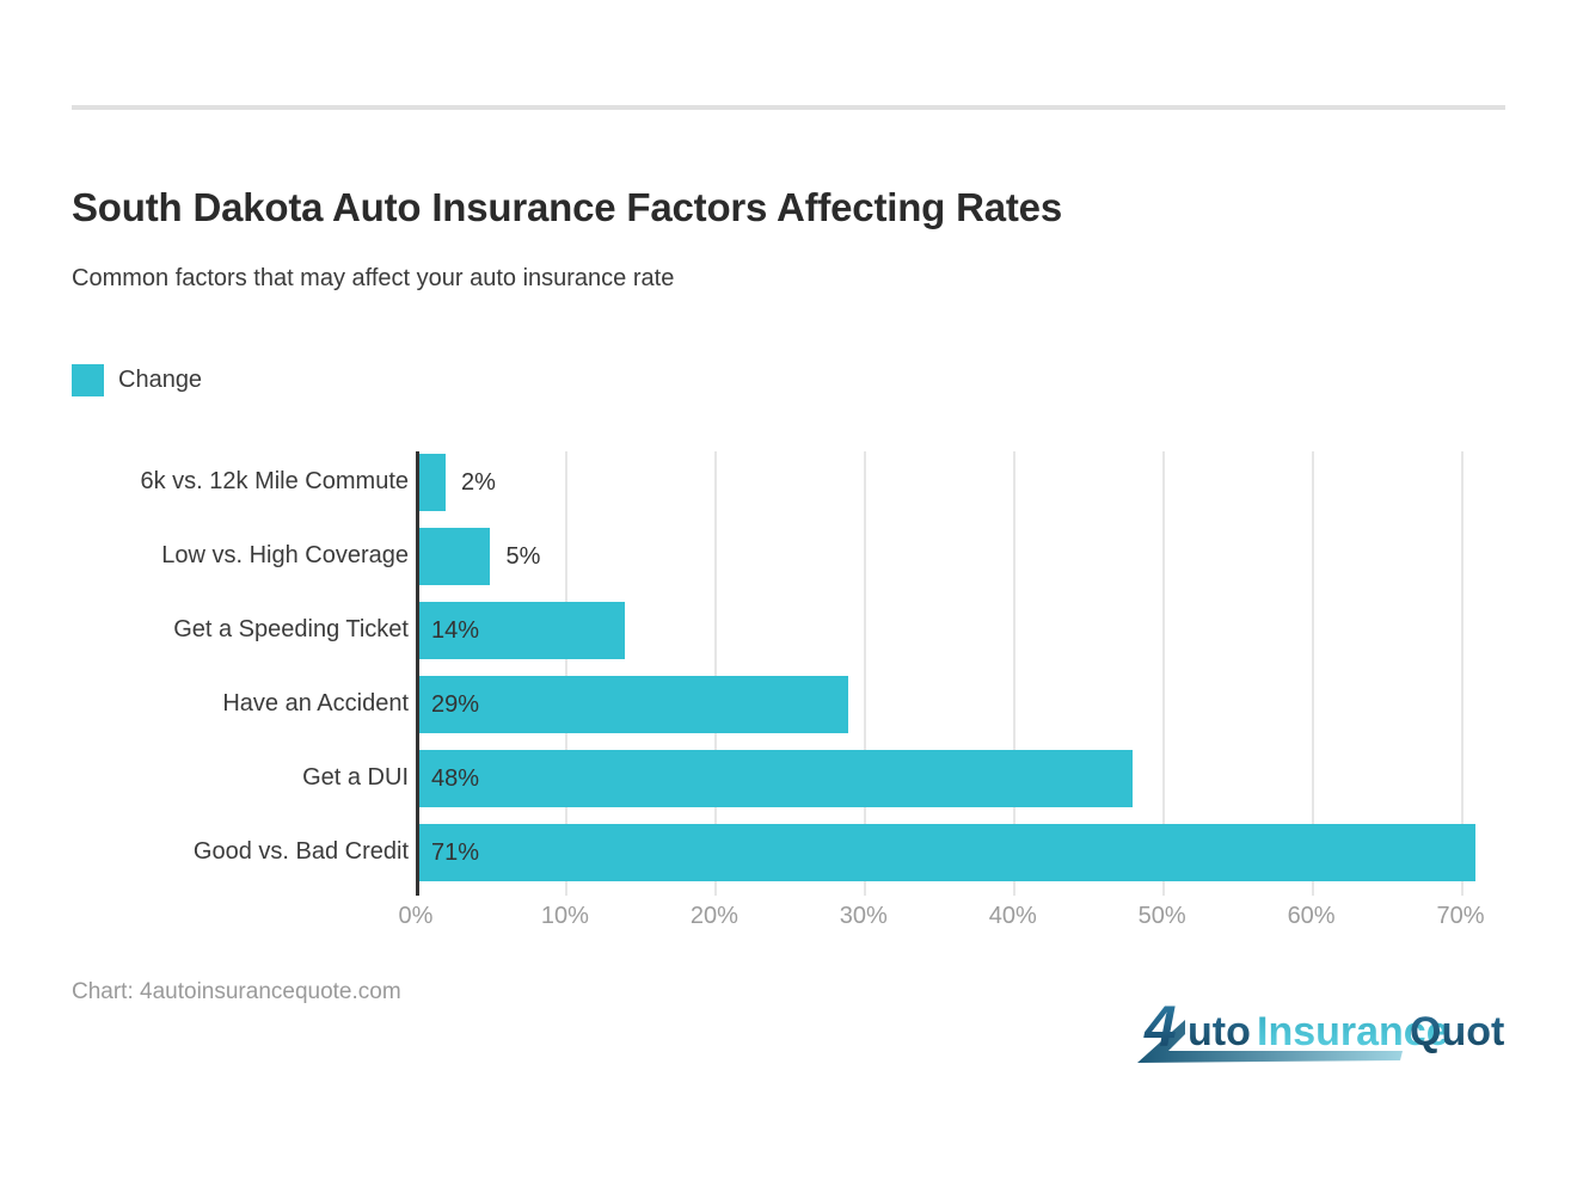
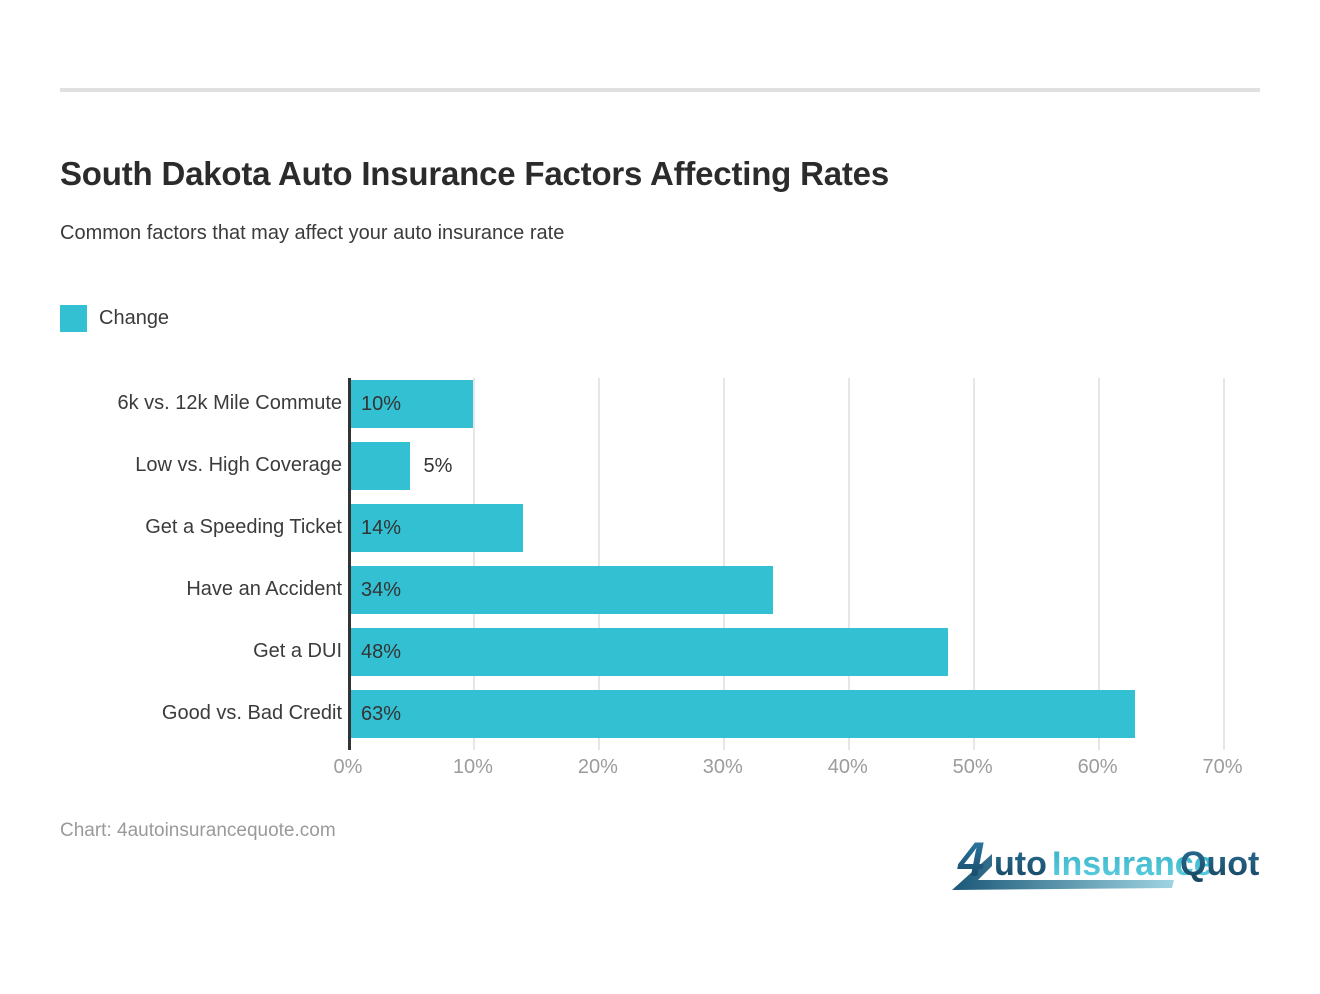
6k vs. 12k Mile Commute: 2% -> 10%
Have an Accident: 29% -> 34%
Good vs. Bad Credit: 71% -> 63%
